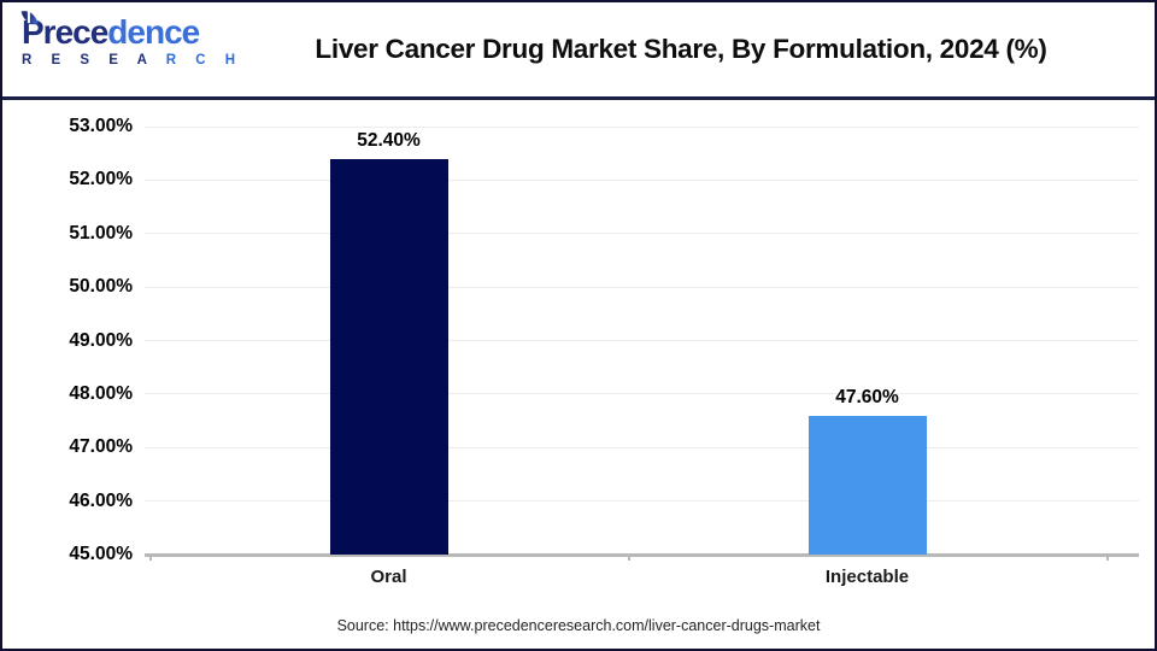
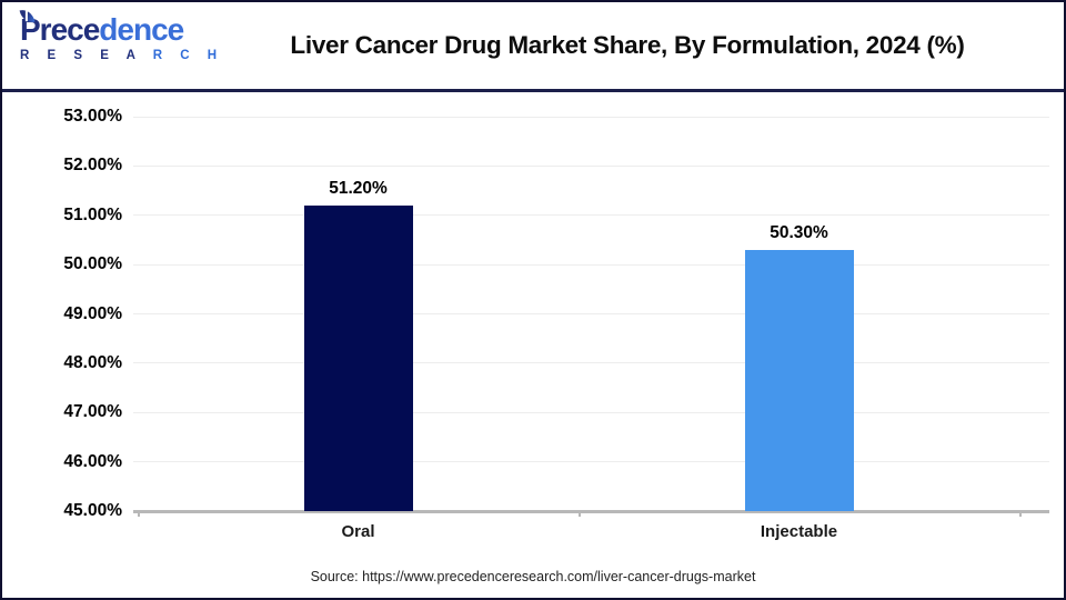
Oral: 52.40% -> 51.20%
Injectable: 47.60% -> 50.30%
